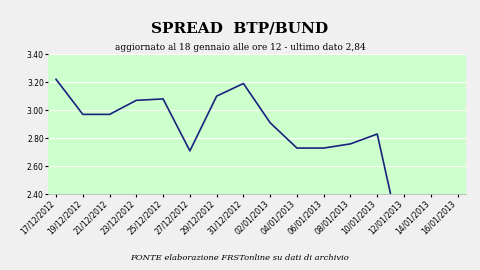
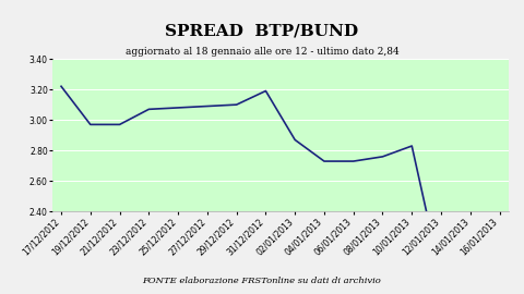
27/12/2012: 2.71 -> 3.09
02/01/2013: 2.91 -> 2.87
